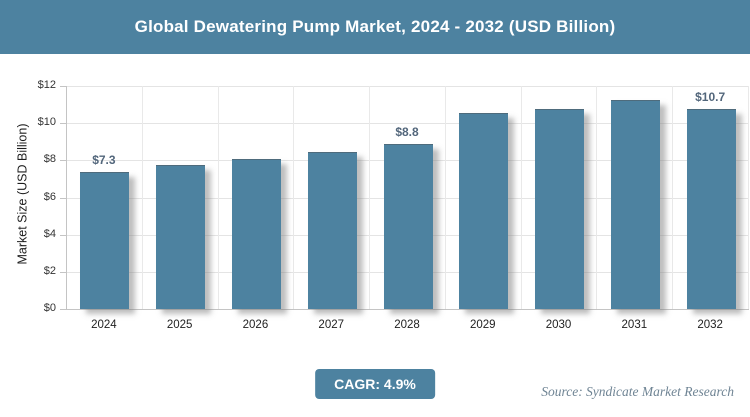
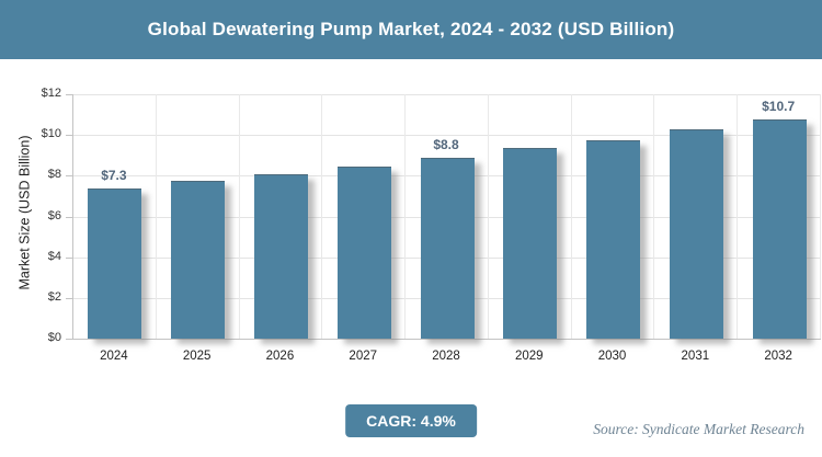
2029: $10.5 -> $9.3
2030: $10.7 -> $9.7
2031: $11.2 -> $10.2
